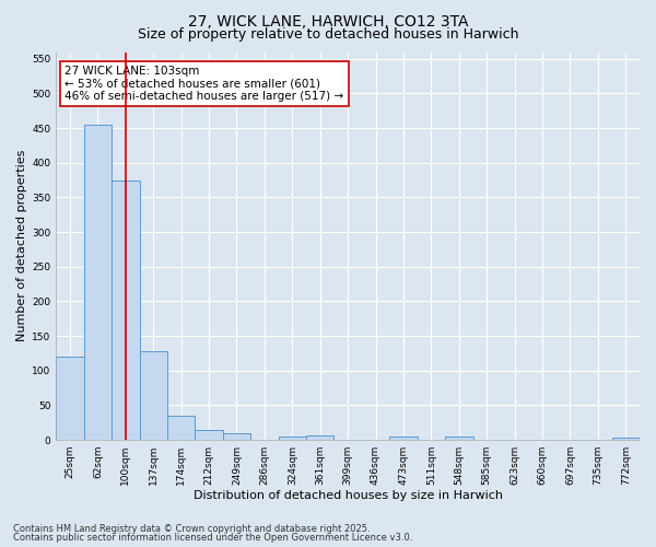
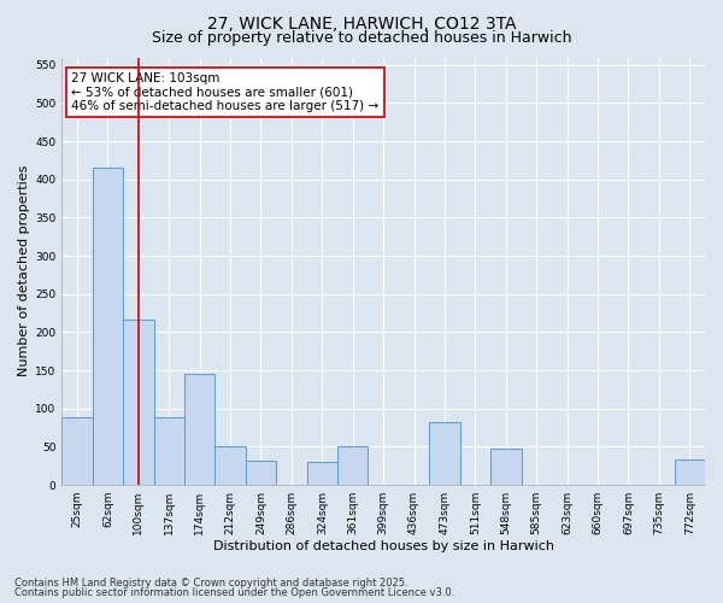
25sqm: 120 -> 88
62sqm: 455 -> 416
100sqm: 375 -> 216
137sqm: 128 -> 88
174sqm: 35 -> 146
212sqm: 15 -> 50
249sqm: 9 -> 32
324sqm: 5 -> 30
361sqm: 6 -> 50
473sqm: 5 -> 82
548sqm: 5 -> 48
772sqm: 3 -> 34
